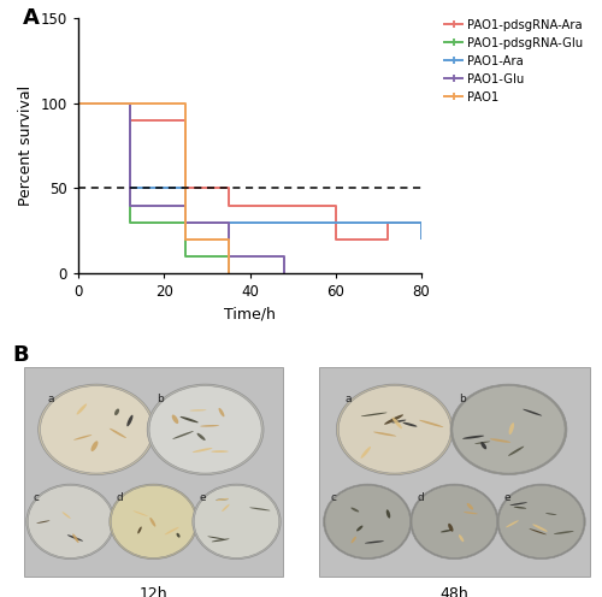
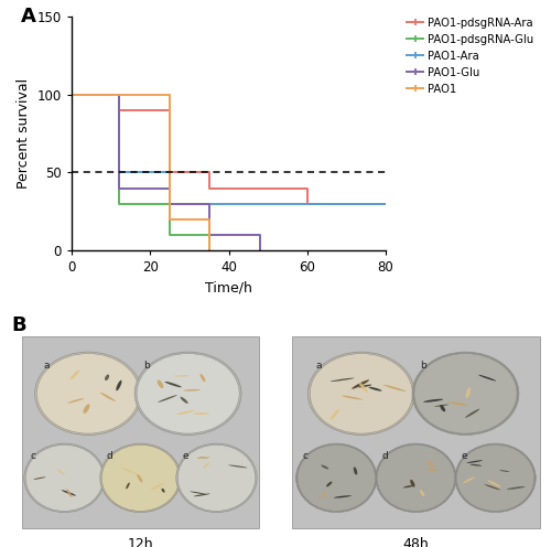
PAO1-pdsgRNA-Ara/60: 20 -> 30
PAO1-pdsgRNA-Ara/80: 20 -> 30
PAO1-Ara/80: 20 -> 30
